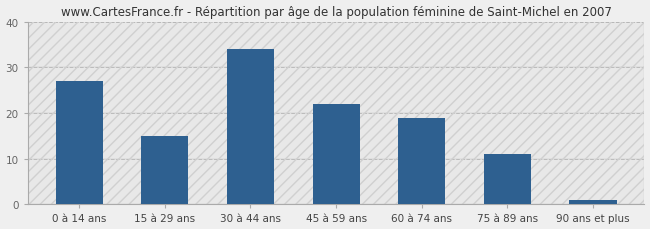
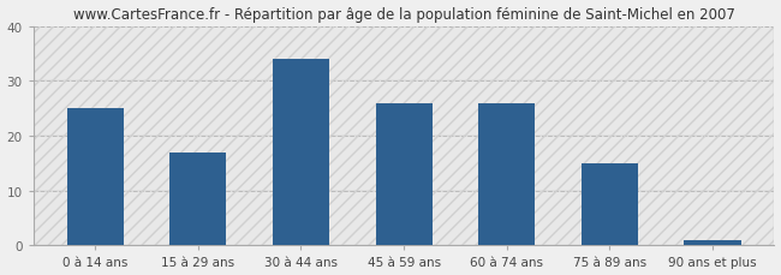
0 à 14 ans: 27 -> 25
15 à 29 ans: 15 -> 17
45 à 59 ans: 22 -> 26
60 à 74 ans: 19 -> 26
75 à 89 ans: 11 -> 15
